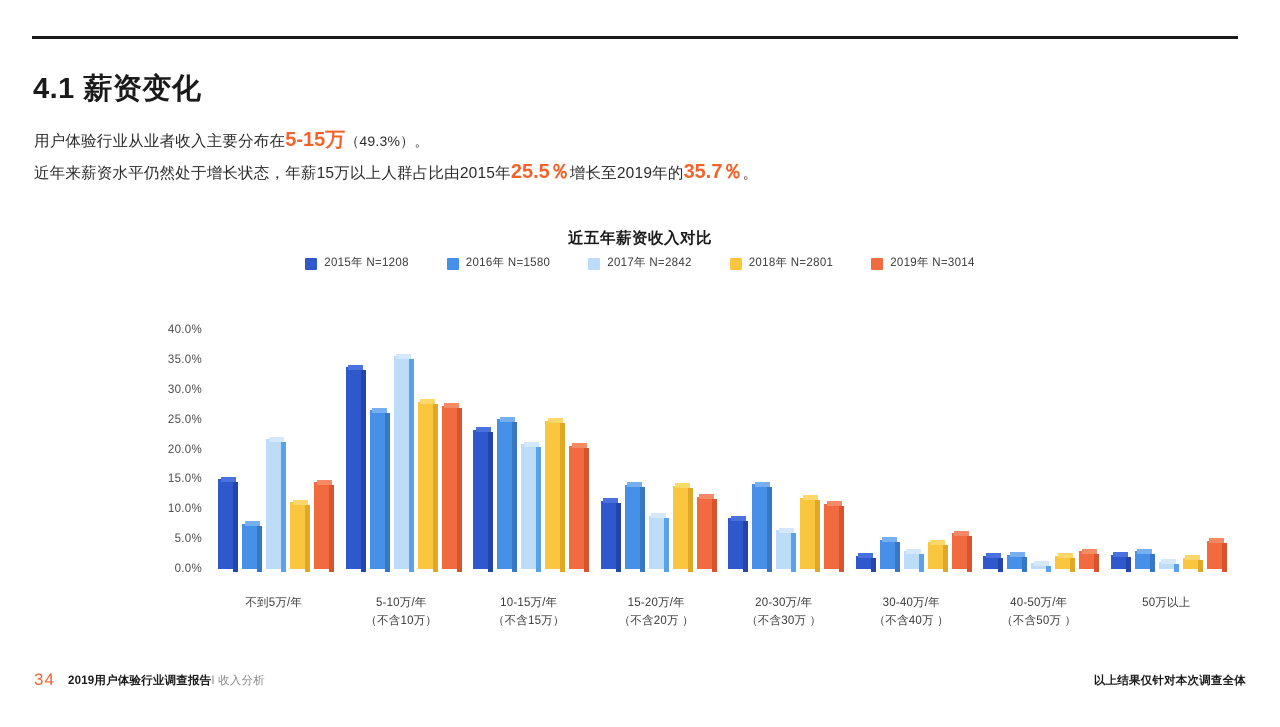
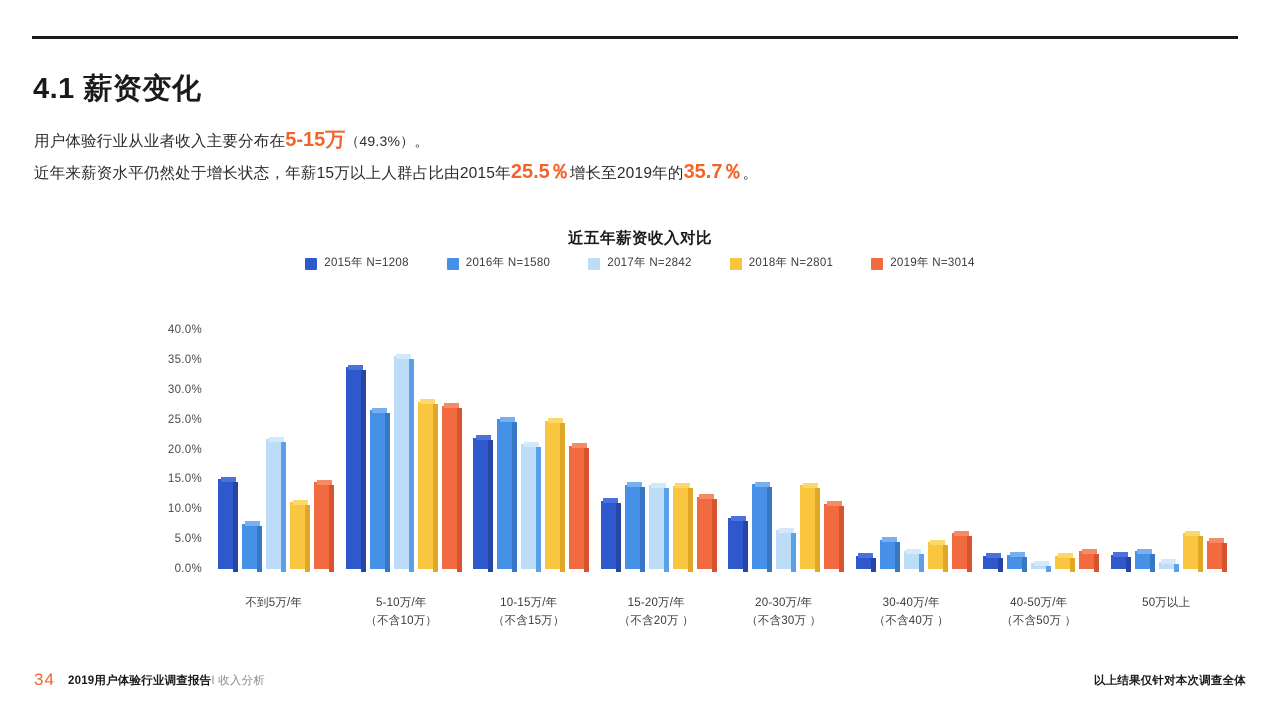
2015年 N=1208/10-15万/年 （不含15万）: 23% -> 22%
2017年 N=2842/15-20万/年 （不含20万）: 9% -> 14%
2018年 N=2801/20-30万/年 （不含30万）: 12% -> 14%
2018年 N=2801/50万以上: 2% -> 6%
